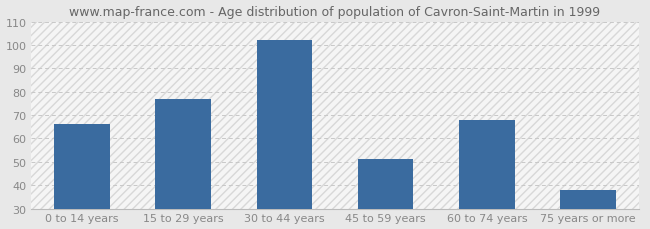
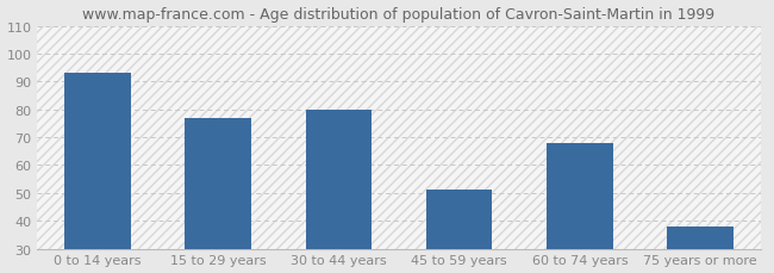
0 to 14 years: 66 -> 93
30 to 44 years: 102 -> 80
